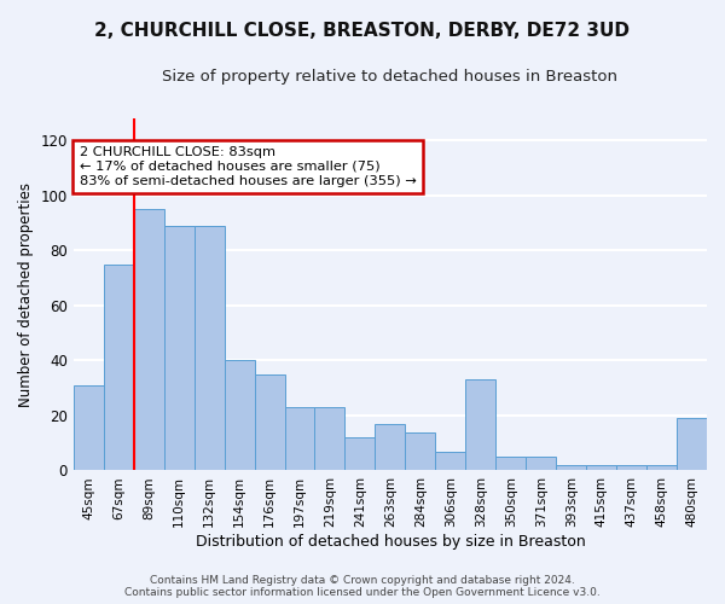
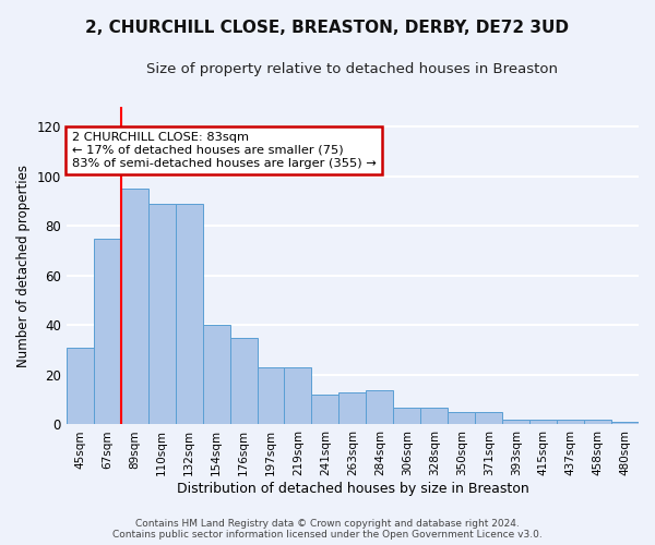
263sqm: 17 -> 13
328sqm: 33 -> 7
480sqm: 19 -> 1
